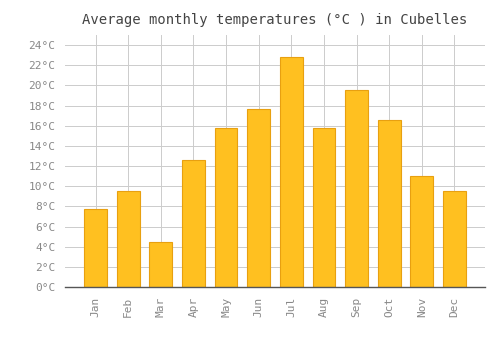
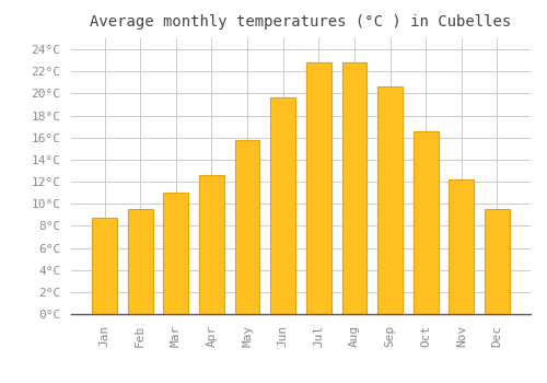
Jan: 7.7°C -> 8.7°C
Mar: 4.5°C -> 11.0°C
Jun: 17.7°C -> 19.6°C
Aug: 15.8°C -> 22.8°C
Sep: 19.5°C -> 20.6°C
Nov: 11.0°C -> 12.2°C
